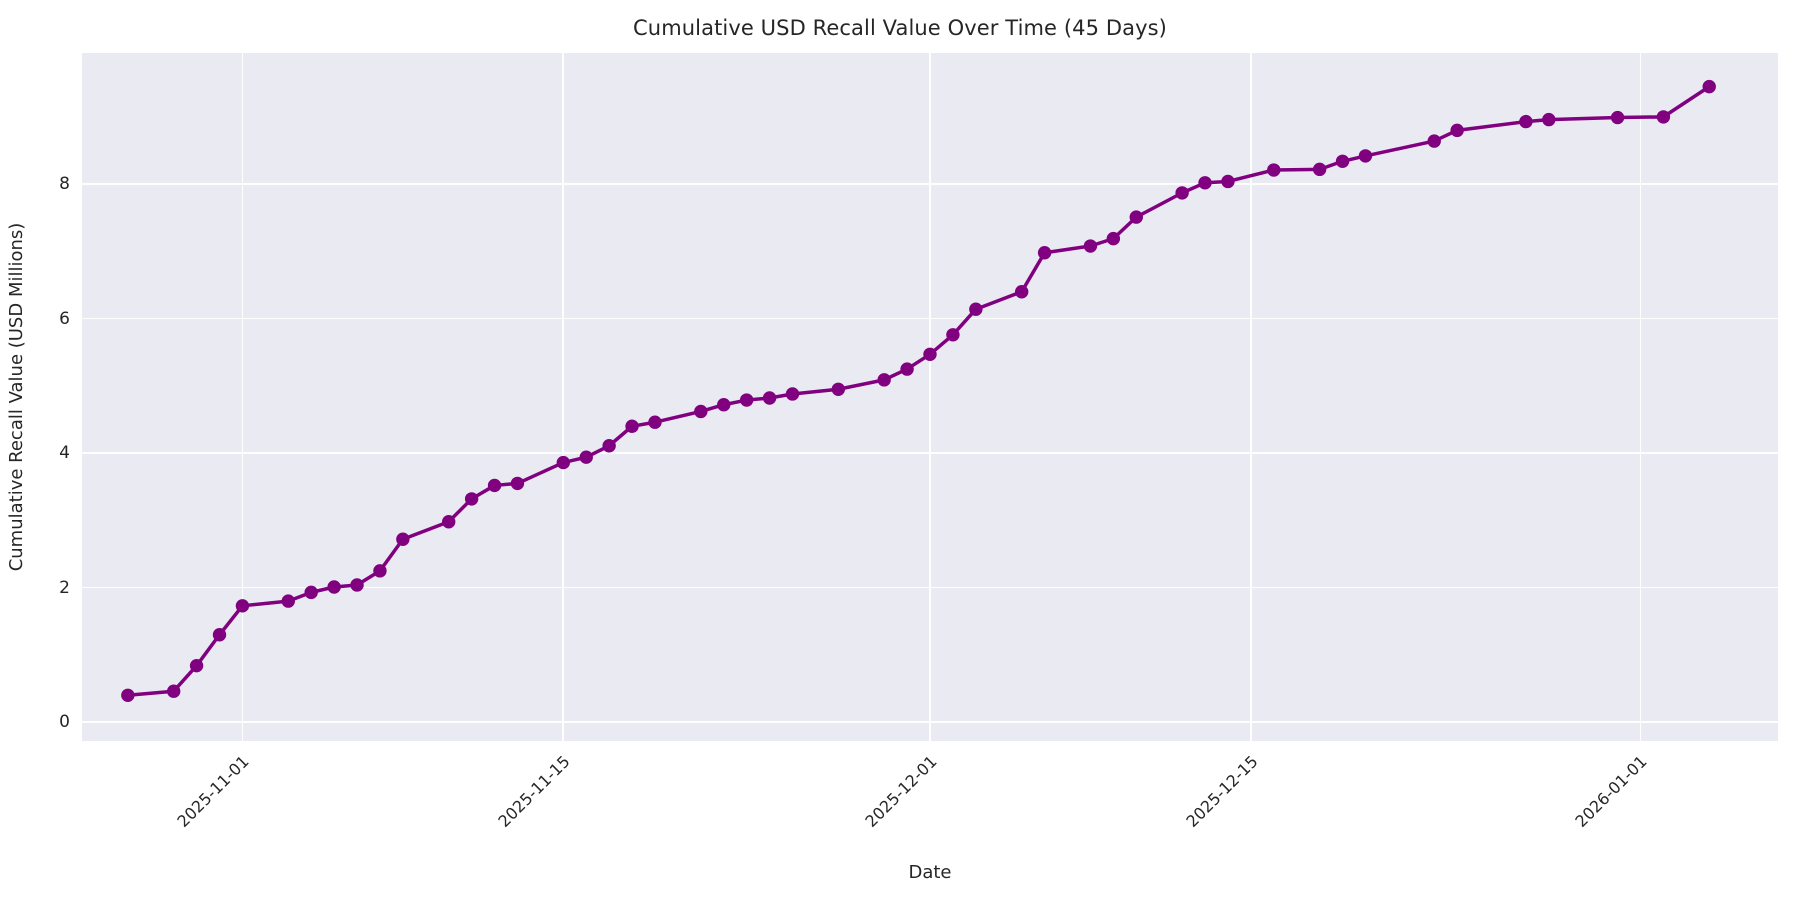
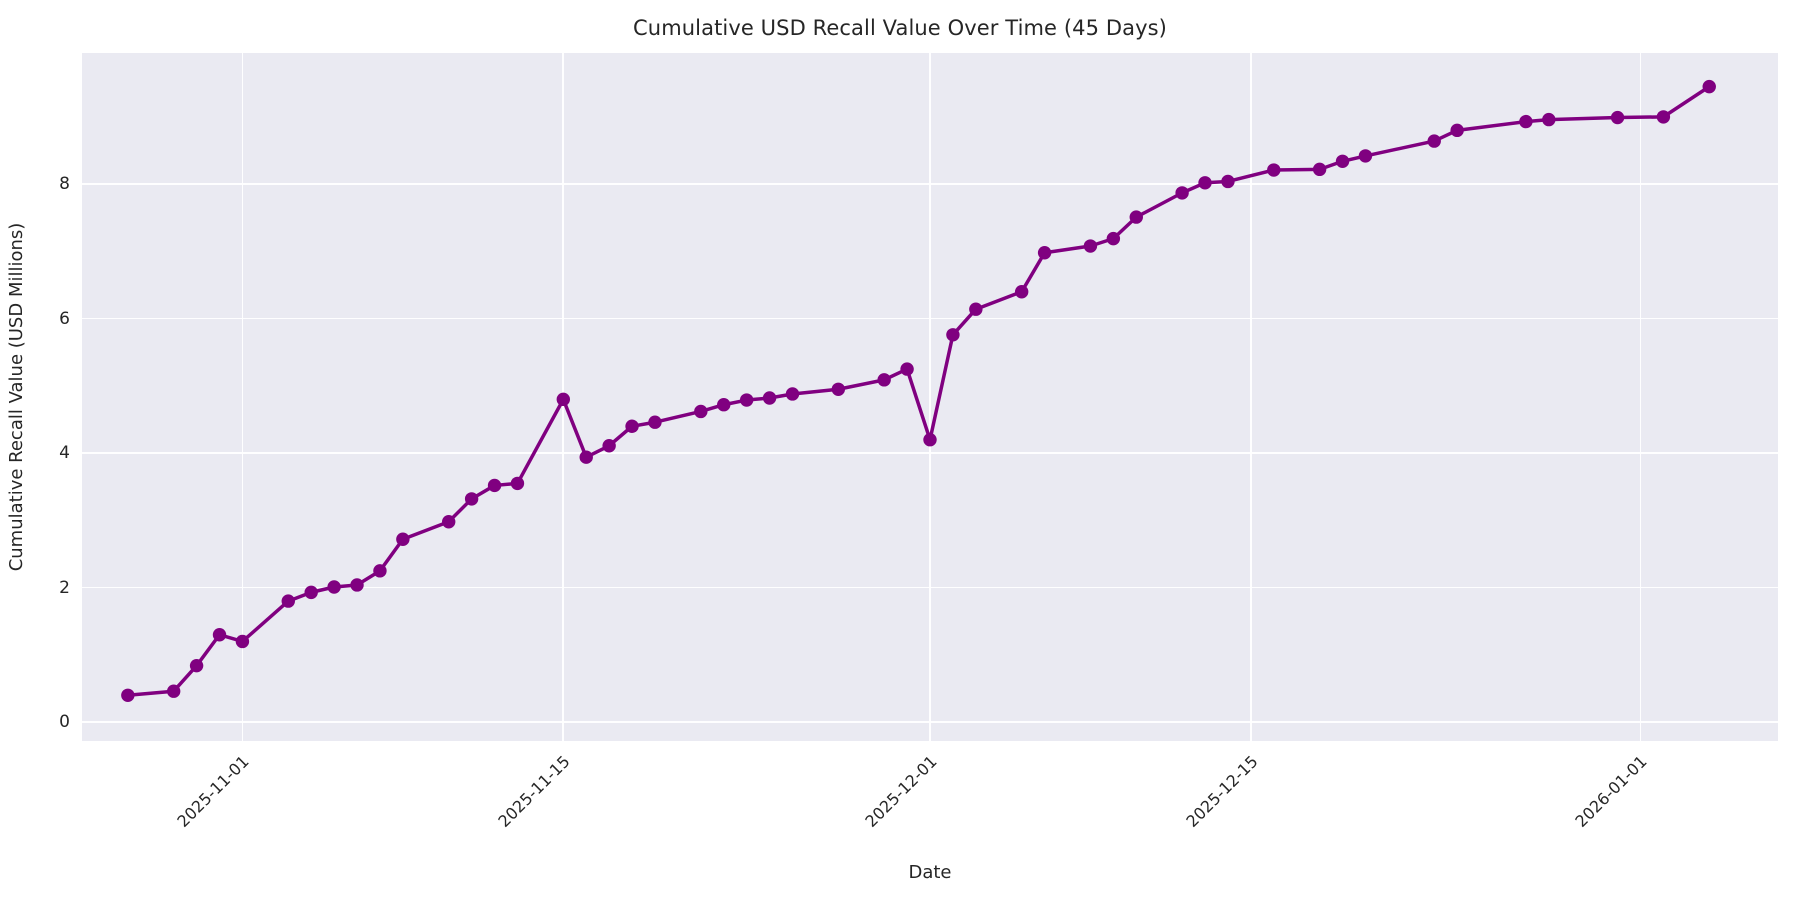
2025-11-01: 1.7 -> 1.2
2025-11-15: 3.9 -> 4.8
2025-12-01: 5.5 -> 4.2
